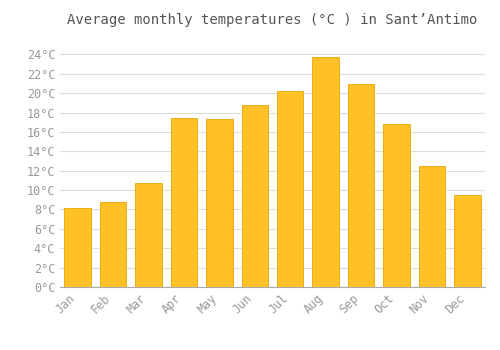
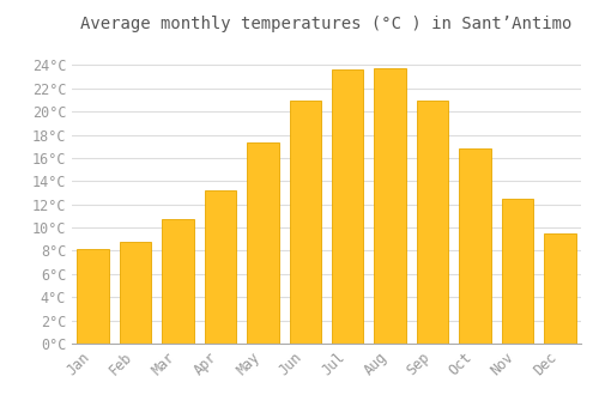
Apr: 17.4°C -> 13.2°C
Jun: 18.8°C -> 20.9°C
Jul: 20.2°C -> 23.6°C
